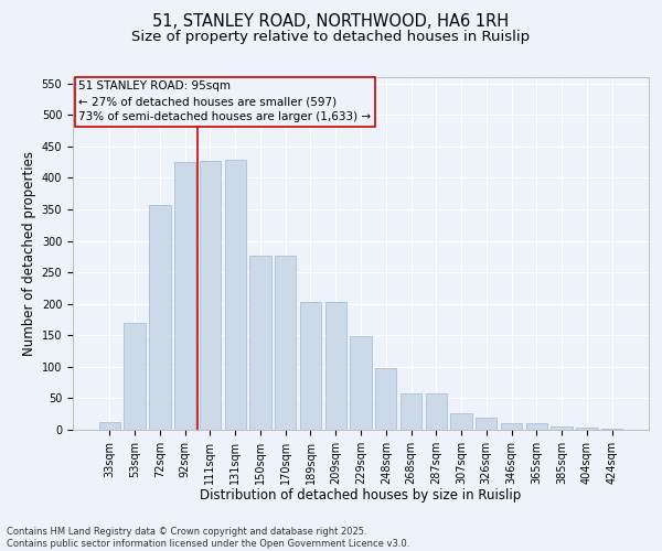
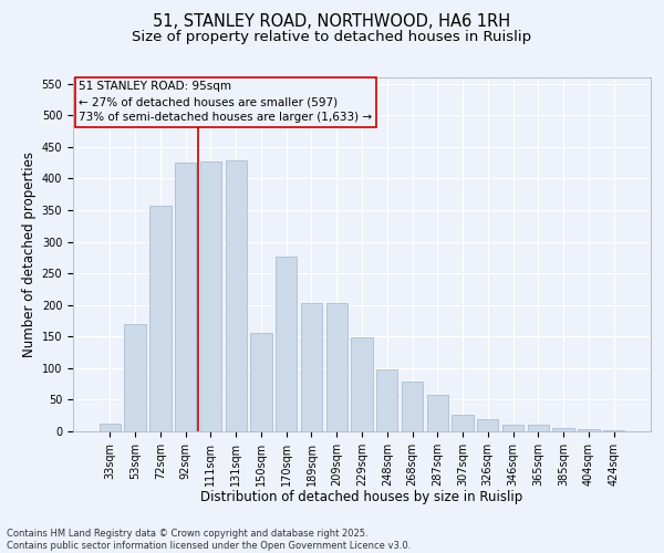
150sqm: 277 -> 156
268sqm: 57 -> 78
